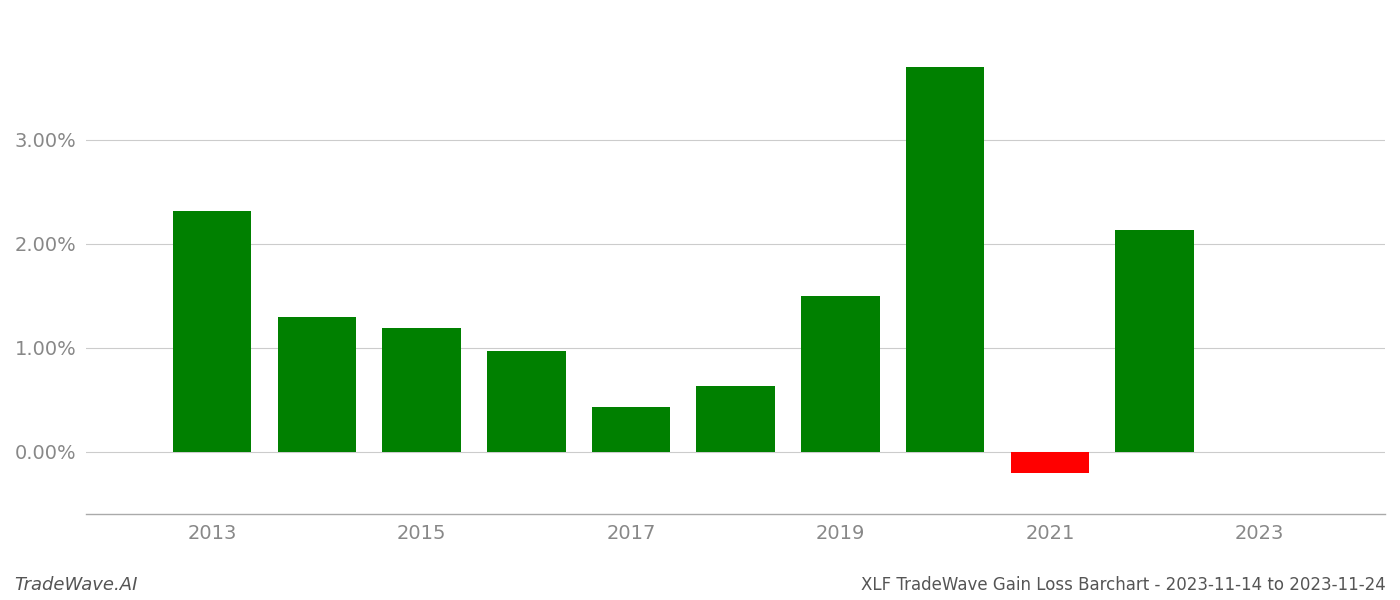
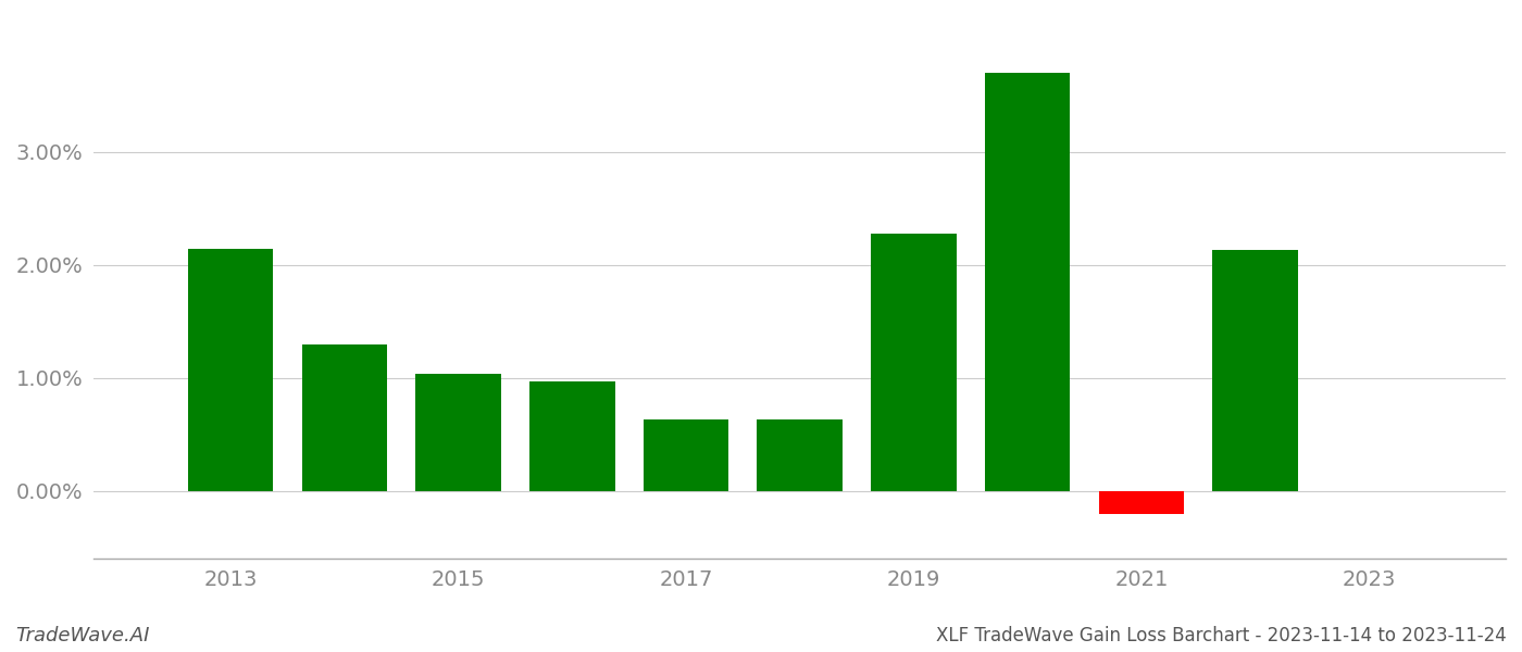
2013: 2.32% -> 2.14%
2015: 1.19% -> 1.04%
2017: 0.43% -> 0.63%
2019: 1.50% -> 2.28%
